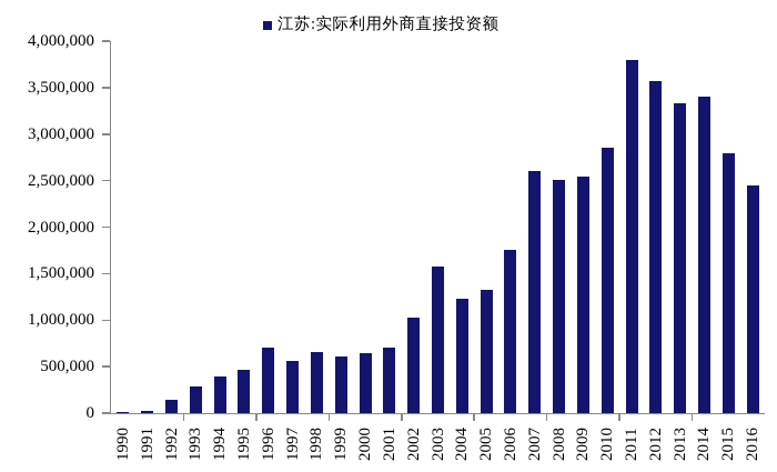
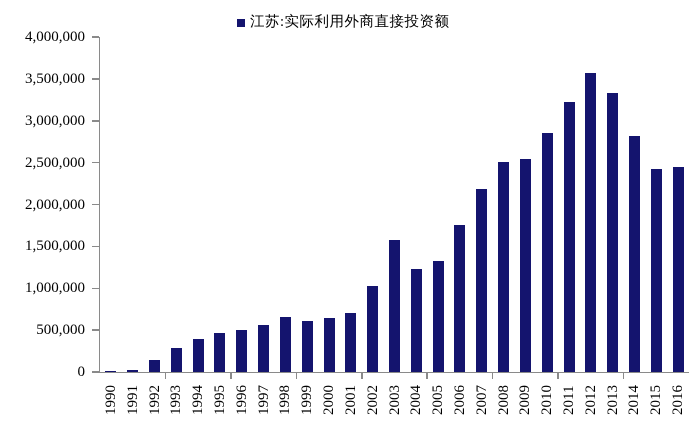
1996: 700000 -> 500000
2007: 2600000 -> 2200000
2011: 3800000 -> 3200000
2014: 3400000 -> 2800000
2015: 2800000 -> 2400000
